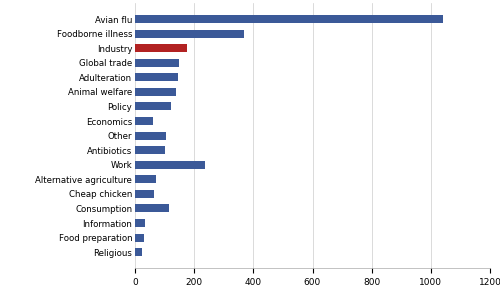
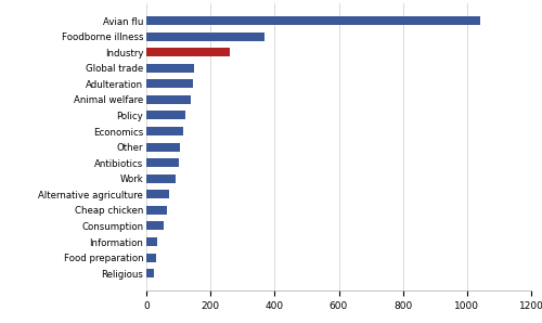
Industry: 175 -> 260
Economics: 60 -> 115
Work: 235 -> 90
Consumption: 115 -> 55
